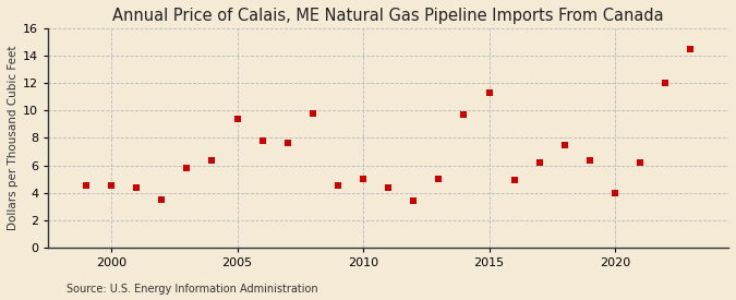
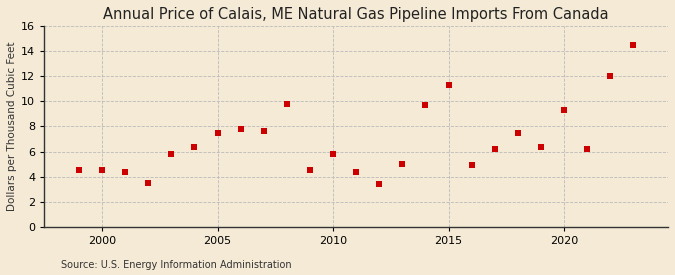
2005: 9.4 -> 7.5
2010: 5.0 -> 5.8
2020: 4.0 -> 9.3
